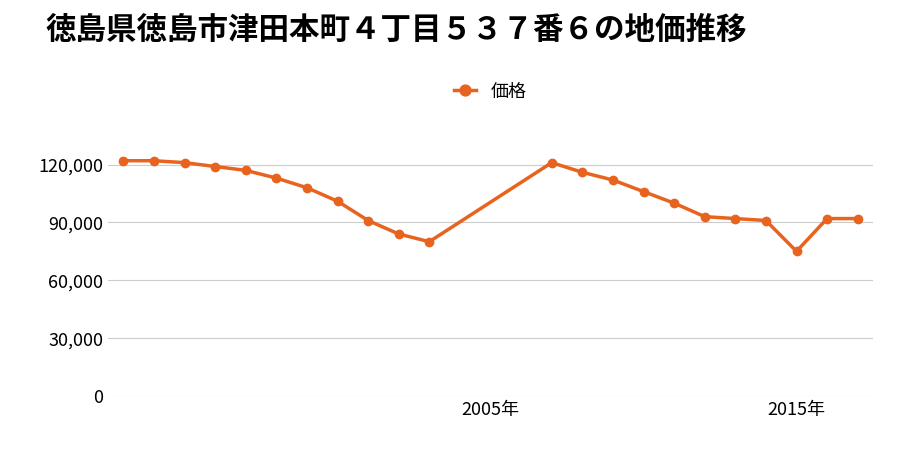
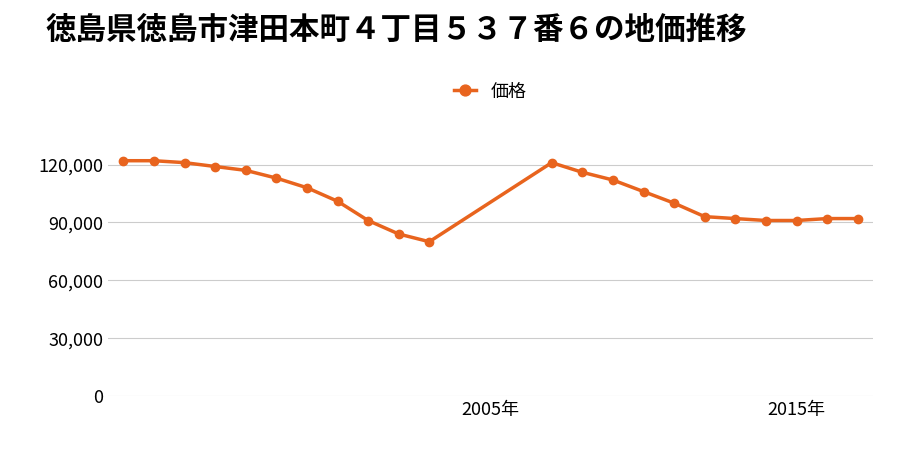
2015年: 75,000 -> 91,000
